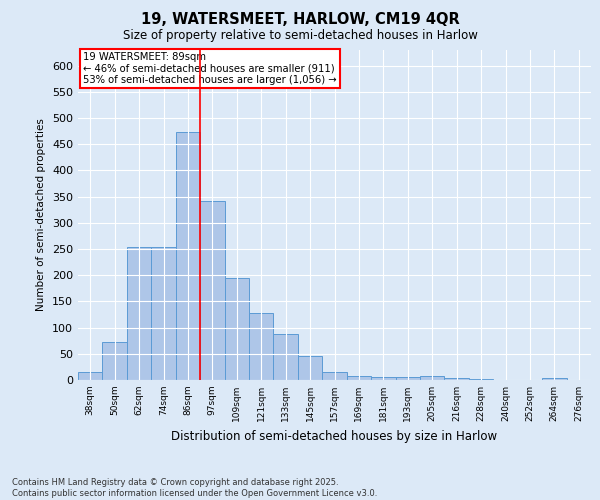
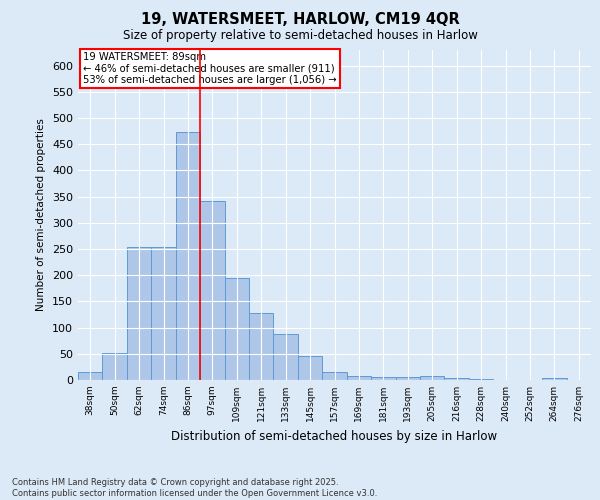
50sqm: 72 -> 52
